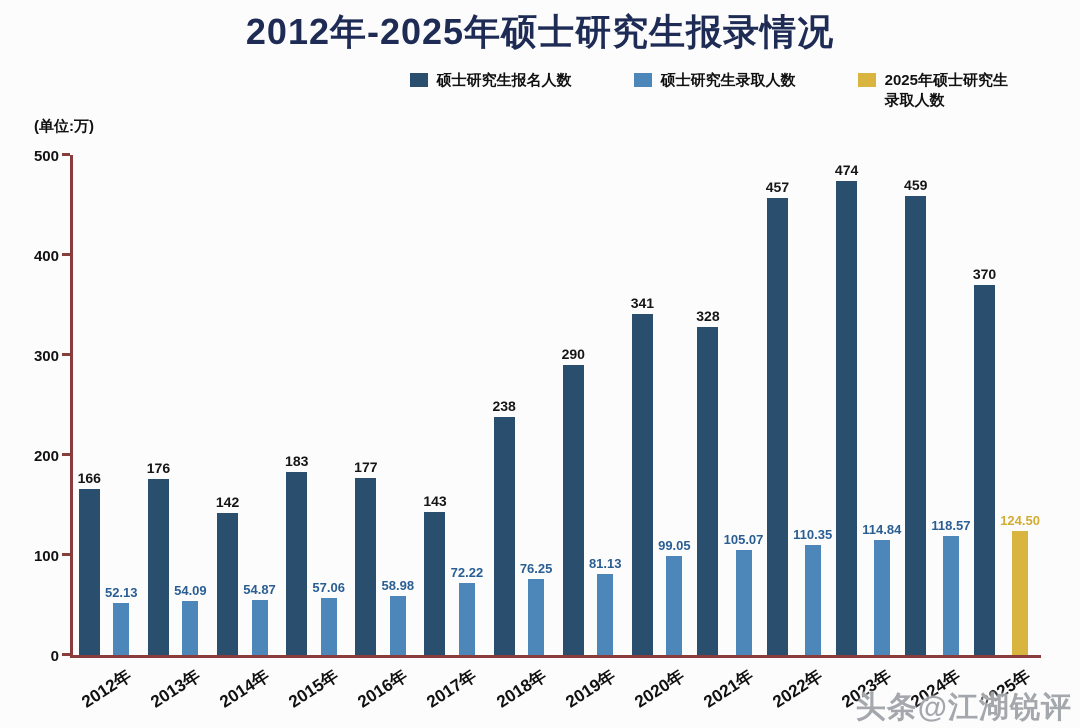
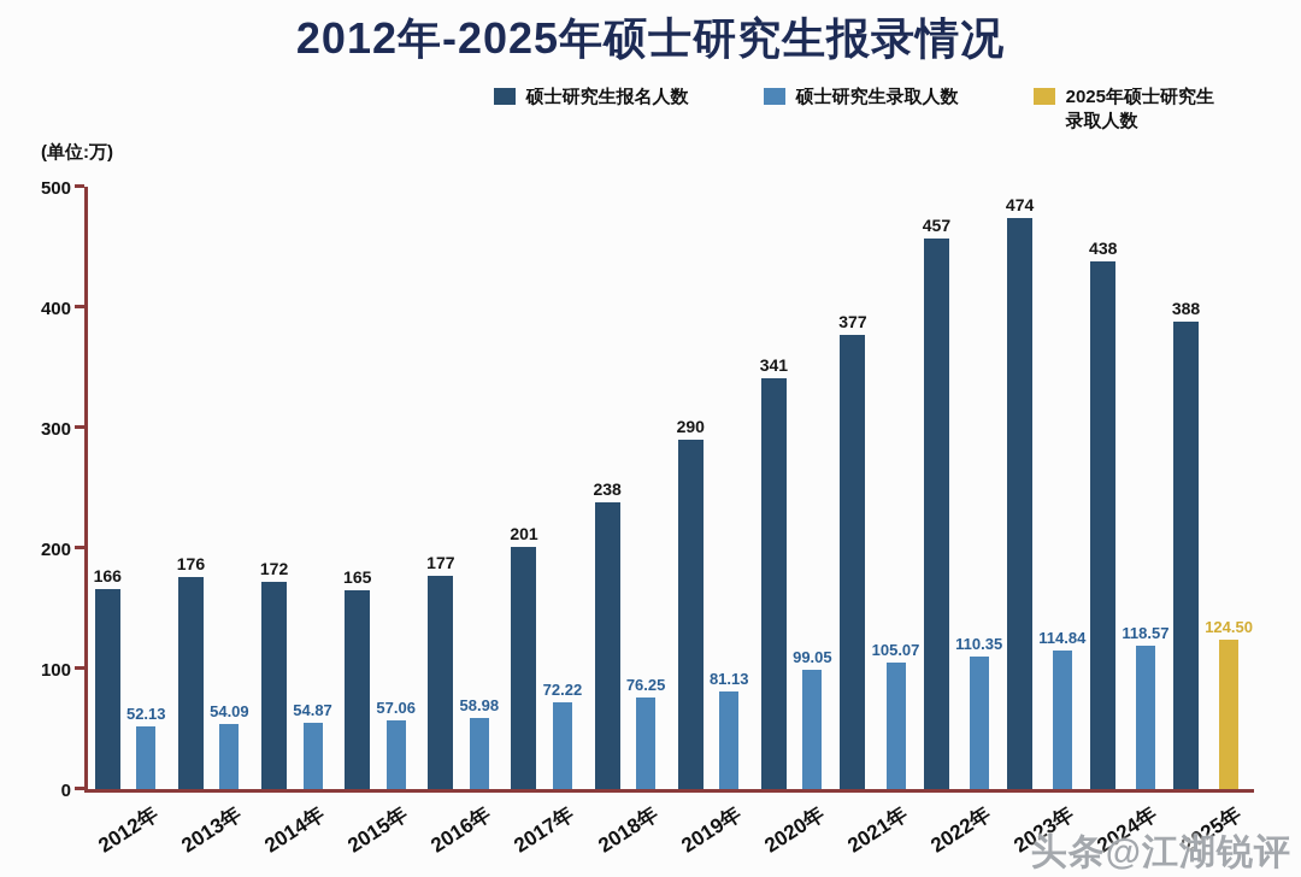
硕士研究生报名人数/2014年: 142 -> 172
硕士研究生报名人数/2015年: 183 -> 165
硕士研究生报名人数/2017年: 143 -> 201
硕士研究生报名人数/2021年: 328 -> 377
硕士研究生报名人数/2024年: 459 -> 438
硕士研究生报名人数/2025年: 370 -> 388
